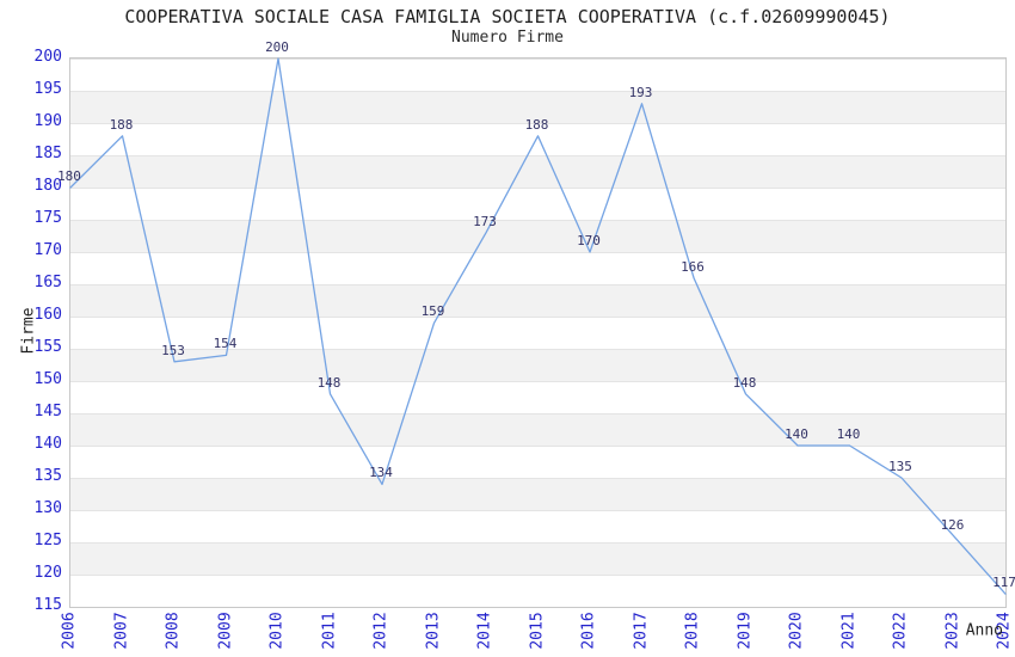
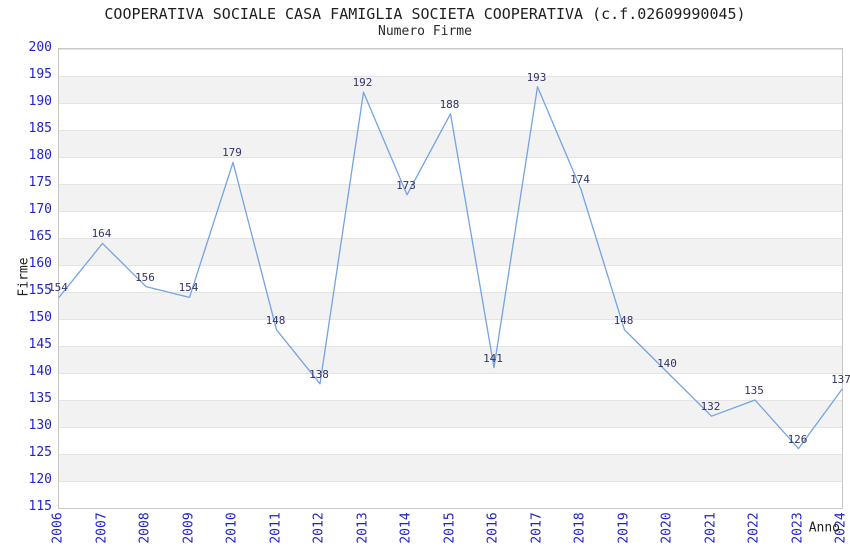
2006: 180 -> 154
2007: 188 -> 164
2008: 153 -> 156
2010: 200 -> 179
2012: 134 -> 138
2013: 159 -> 192
2016: 170 -> 141
2018: 166 -> 174
2021: 140 -> 132
2024: 117 -> 137
